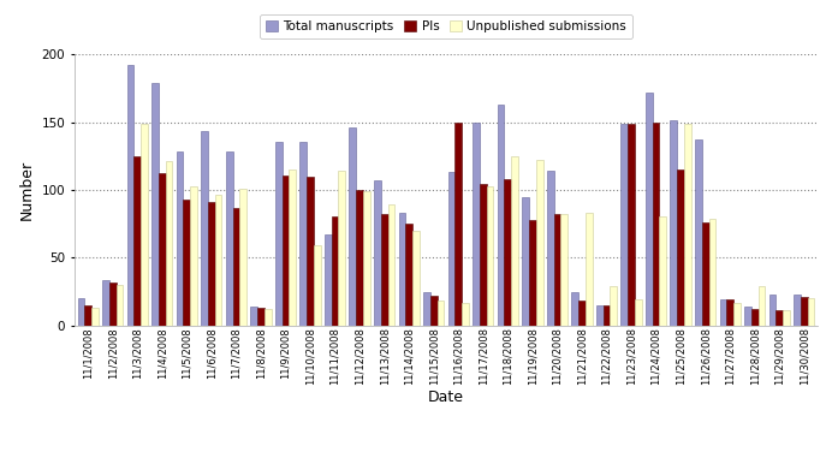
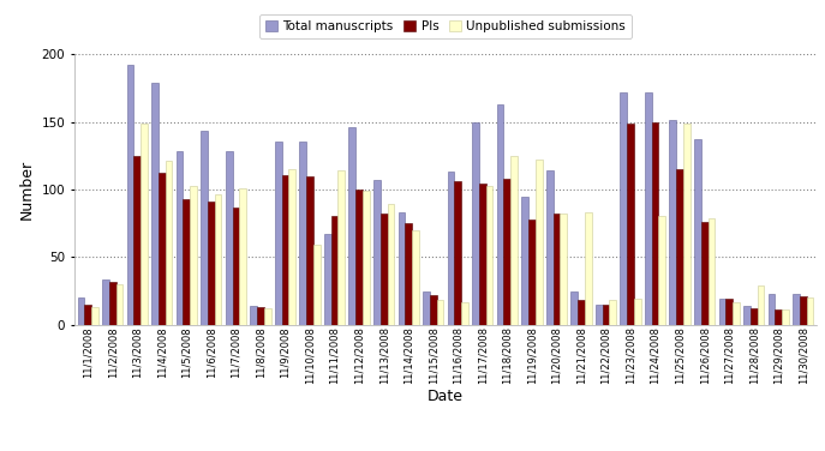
PIs/11/16/2008: 150 -> 106
Unpublished submissions/11/22/2008: 29 -> 18
Total manuscripts/11/23/2008: 149 -> 172
